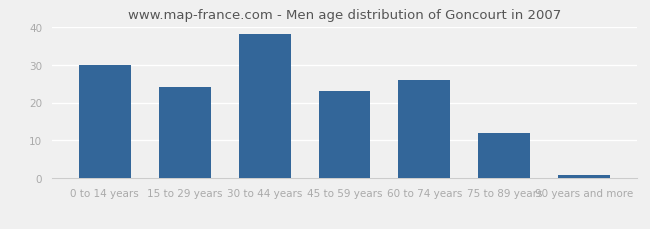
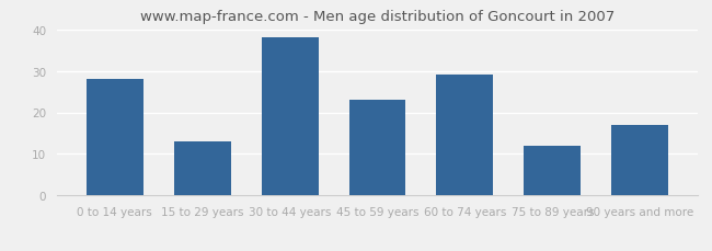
0 to 14 years: 30 -> 28
15 to 29 years: 24 -> 13
60 to 74 years: 26 -> 29
90 years and more: 1 -> 17
